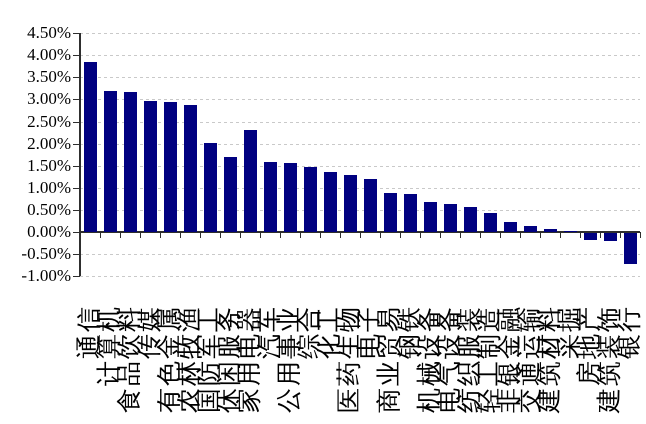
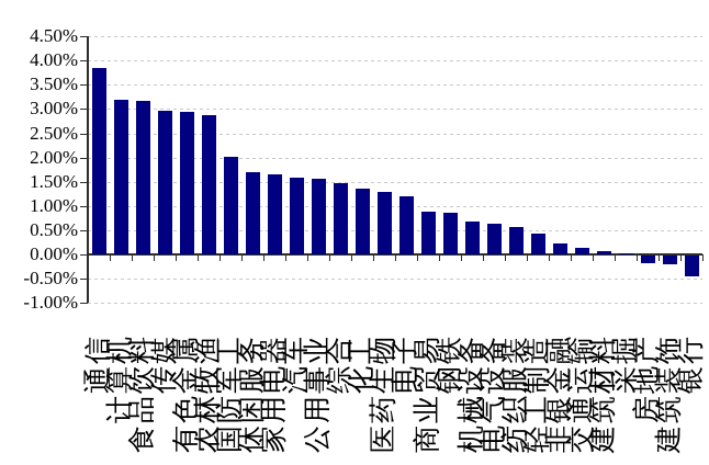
家用电器: 2.3% -> 1.7%
银行: -0.7% -> -0.4%
